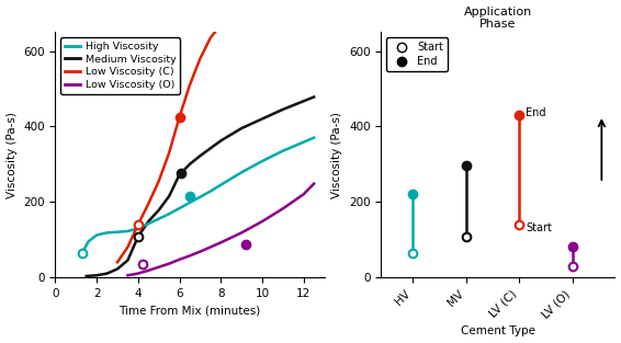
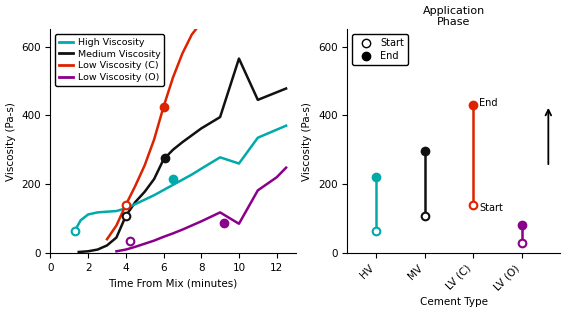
High Viscosity/10: 308 -> 260
Medium Viscosity/10: 420 -> 565
Low Viscosity (O)/10: 148 -> 85
